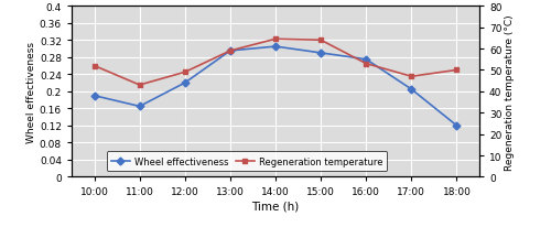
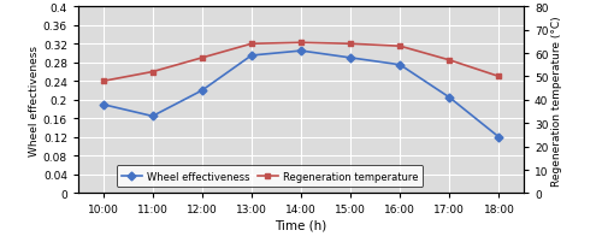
Regeneration temperature/10:00: 52 -> 48
Regeneration temperature/11:00: 43 -> 52
Regeneration temperature/12:00: 49 -> 58
Regeneration temperature/13:00: 59 -> 64
Regeneration temperature/16:00: 53 -> 63
Regeneration temperature/17:00: 47 -> 57
